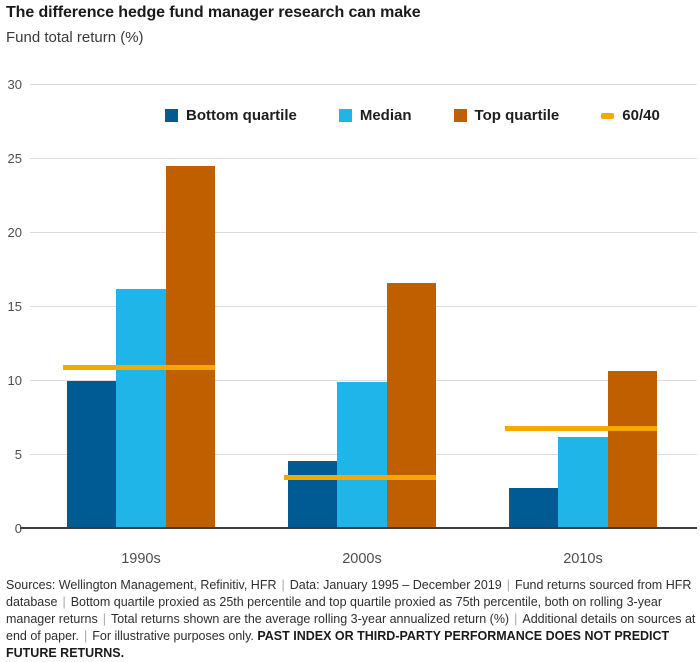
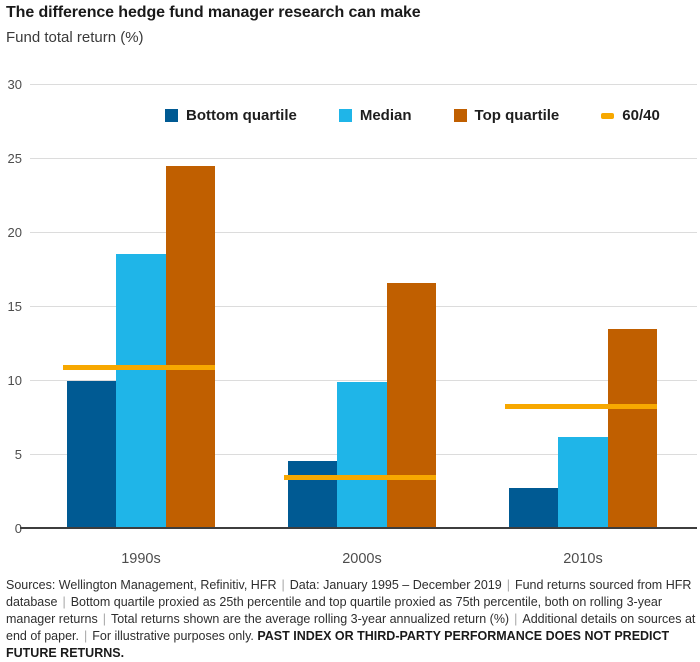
Median/1990s: 16.2 -> 18.6
Top quartile/2010s: 10.7 -> 13.5
60/40/2010s: 6.8 -> 8.3
